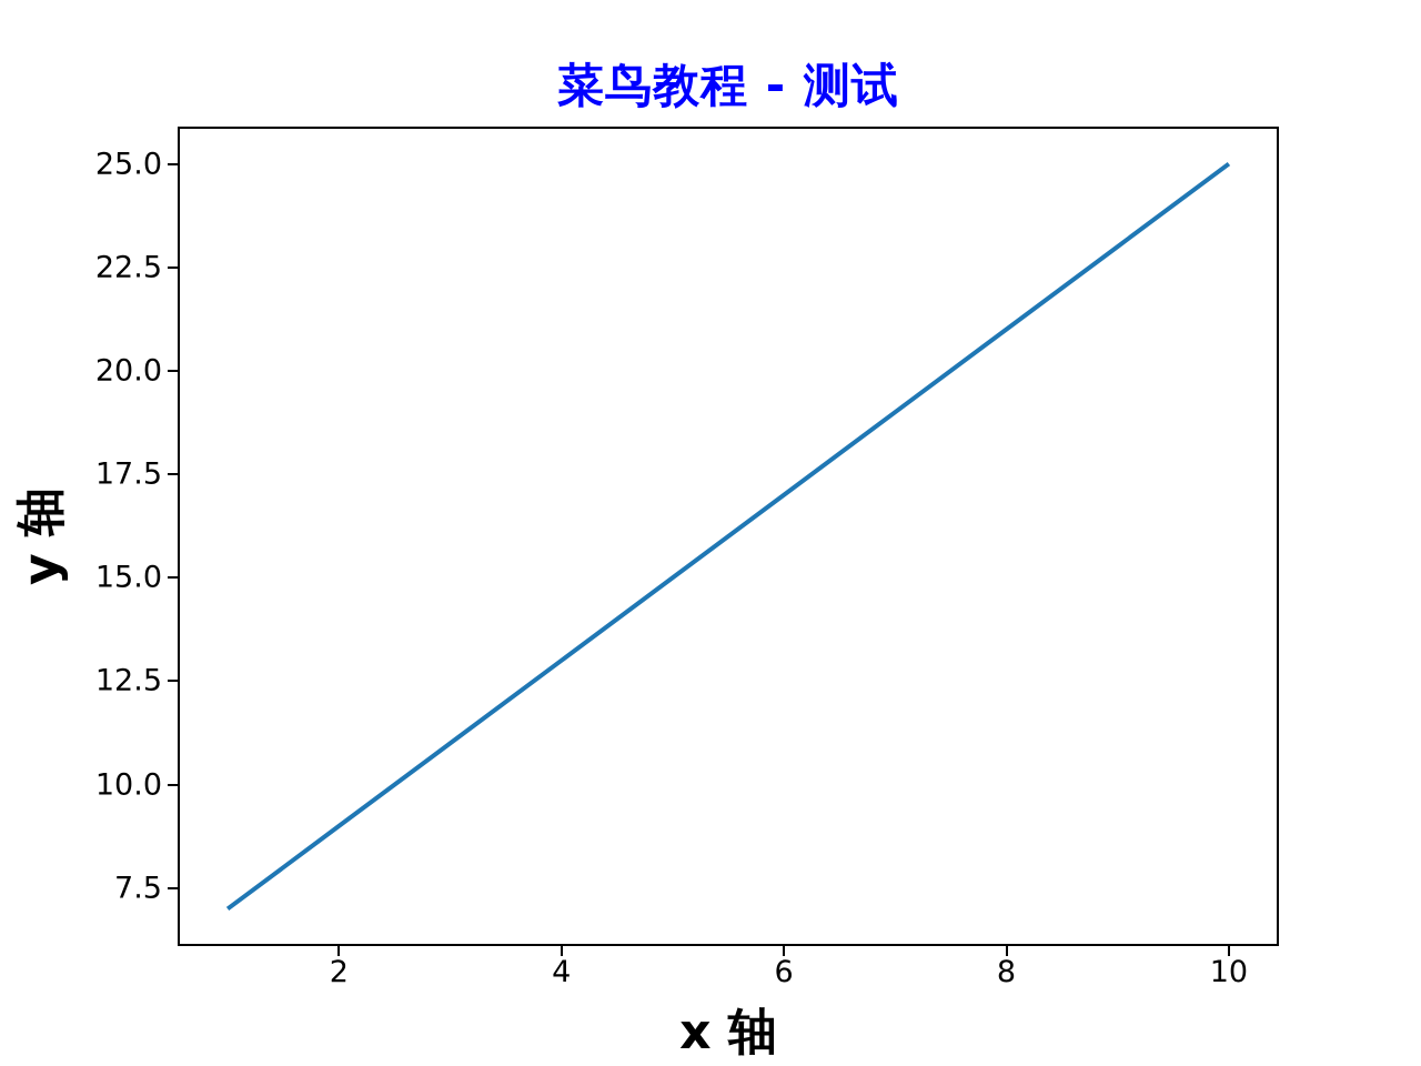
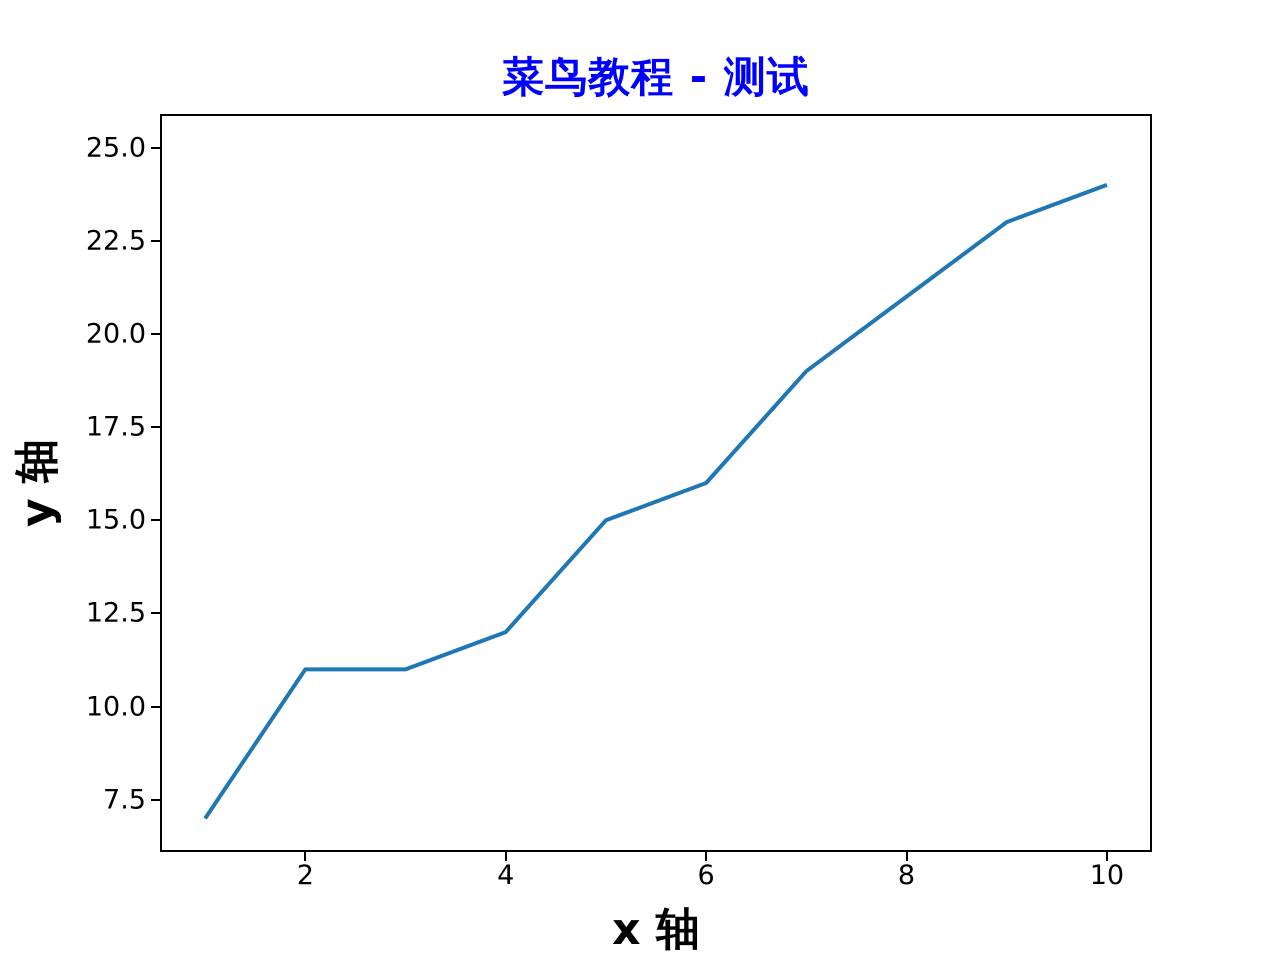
2: 9 -> 11
4: 13 -> 12
6: 17 -> 16
10: 25 -> 24
